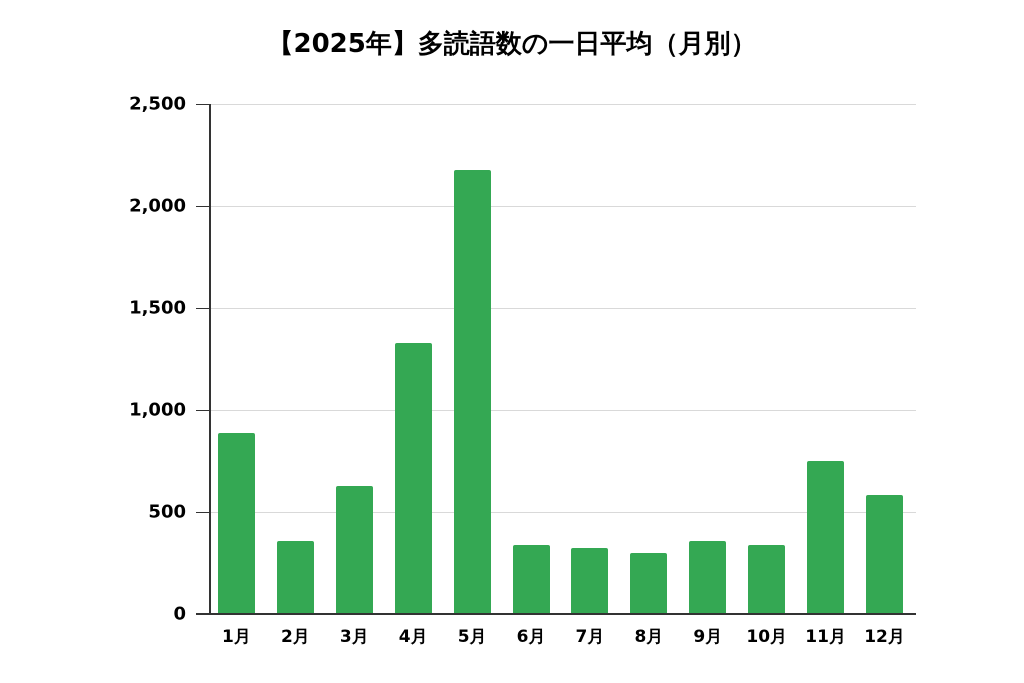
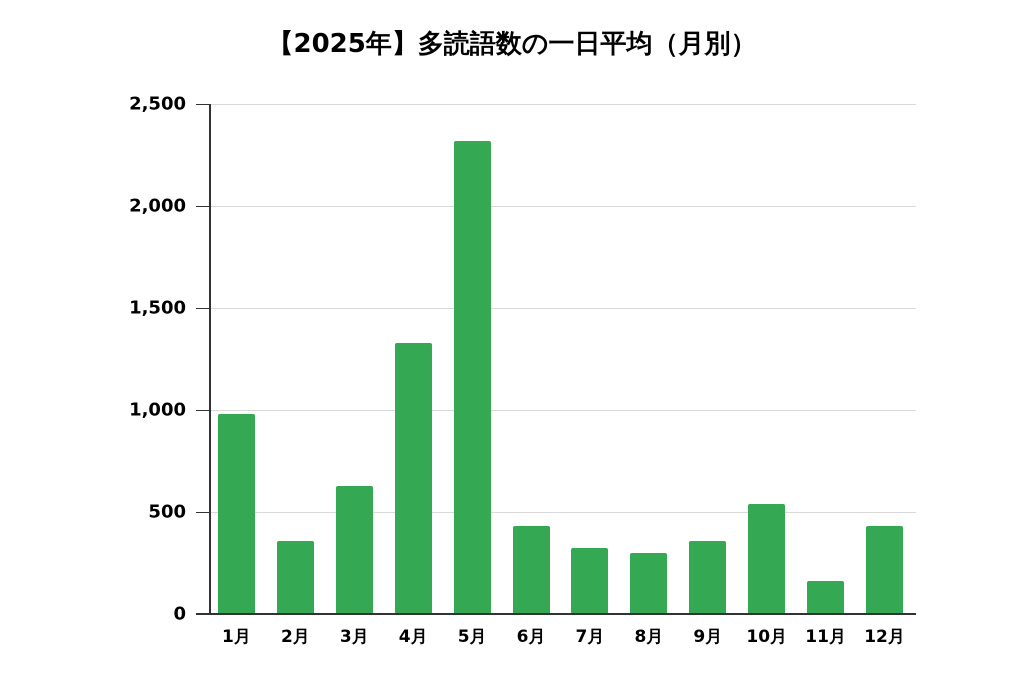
1月: 890 -> 980
5月: 2180 -> 2320
6月: 340 -> 430
10月: 340 -> 540
11月: 750 -> 160
12月: 580 -> 430
